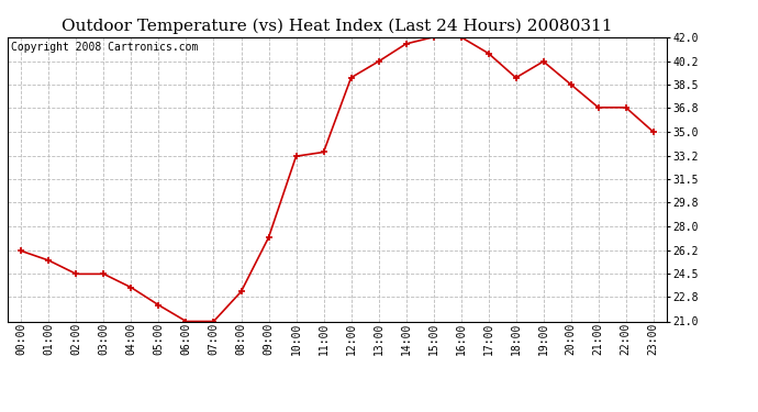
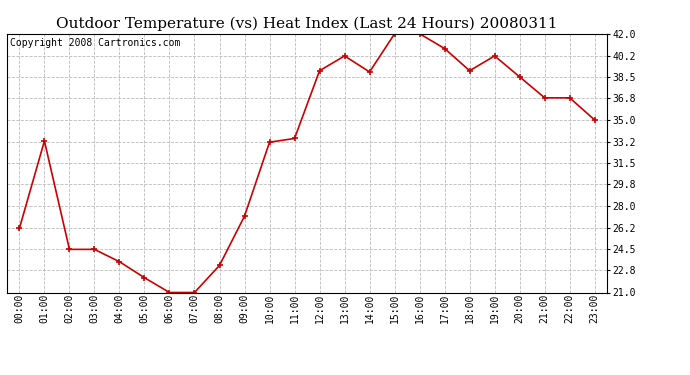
01:00: 25.5 -> 33.3
14:00: 41.5 -> 38.9
